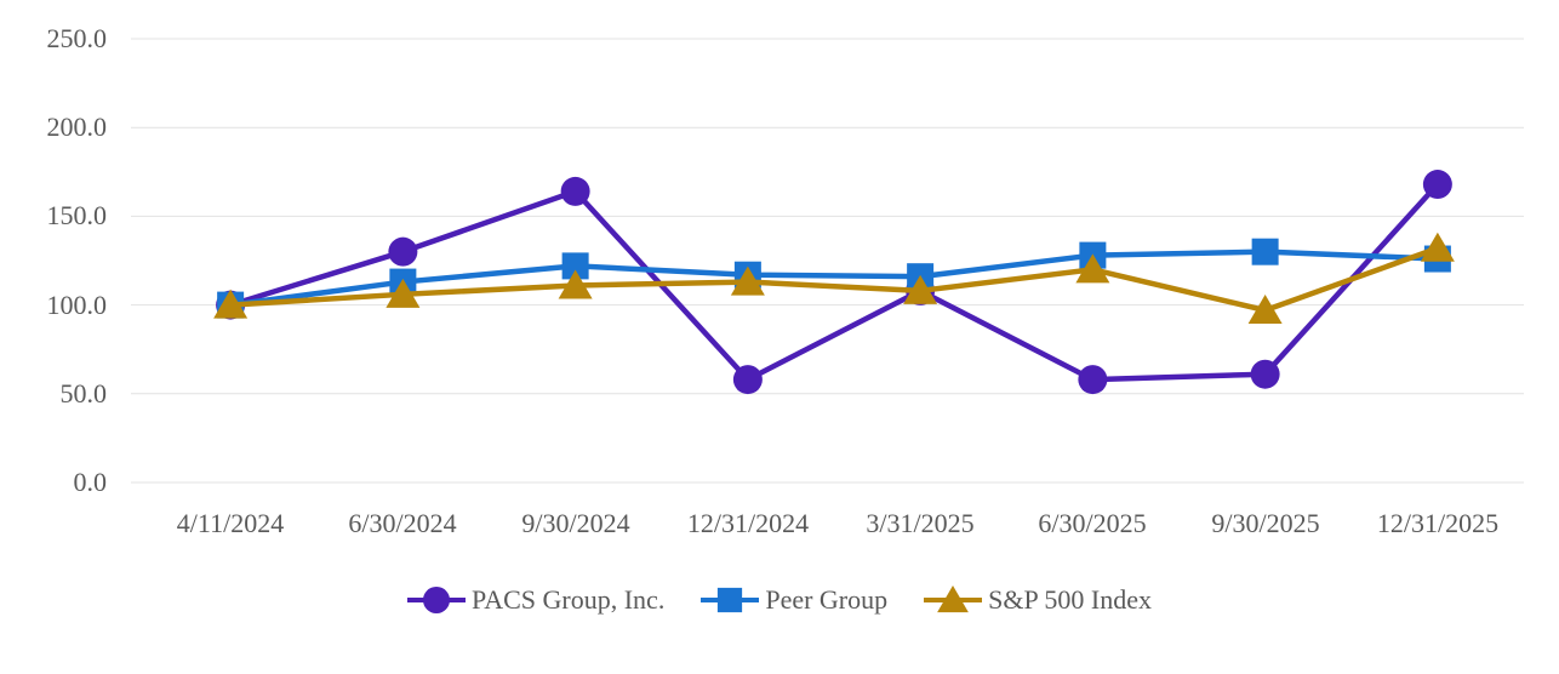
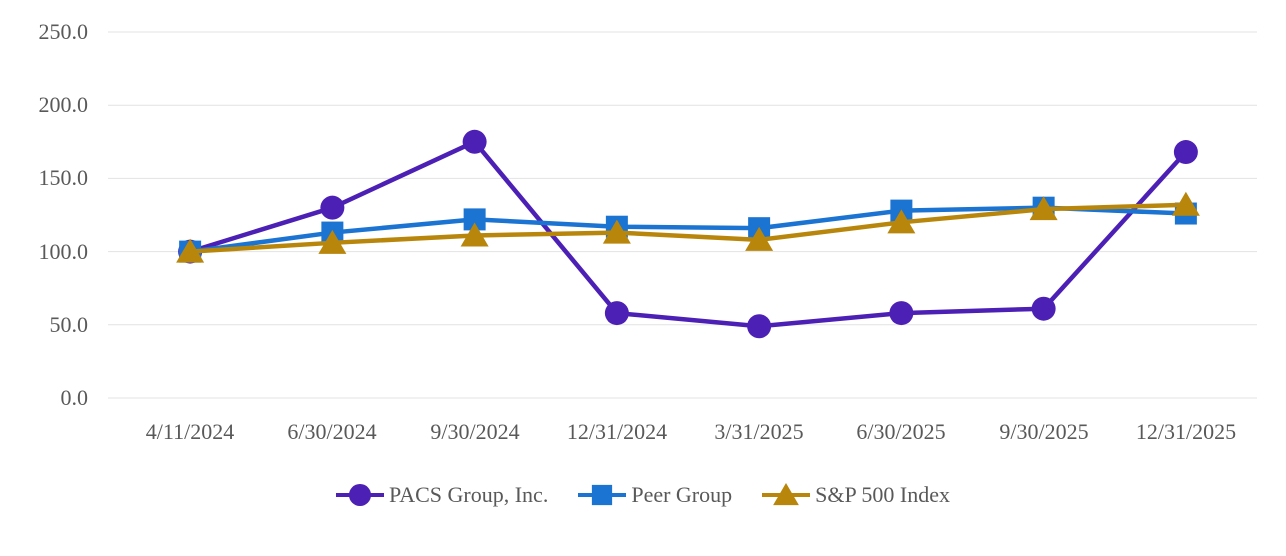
PACS Group, Inc./9/30/2024: 164 -> 175
PACS Group, Inc./3/31/2025: 108 -> 49
S&P 500 Index/9/30/2025: 97 -> 129
